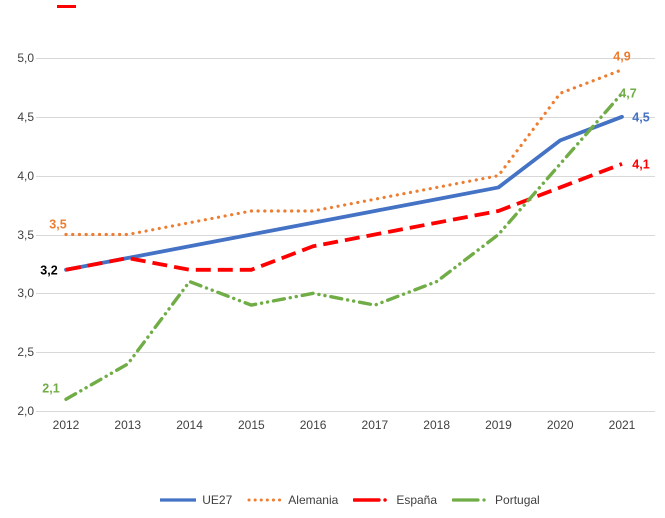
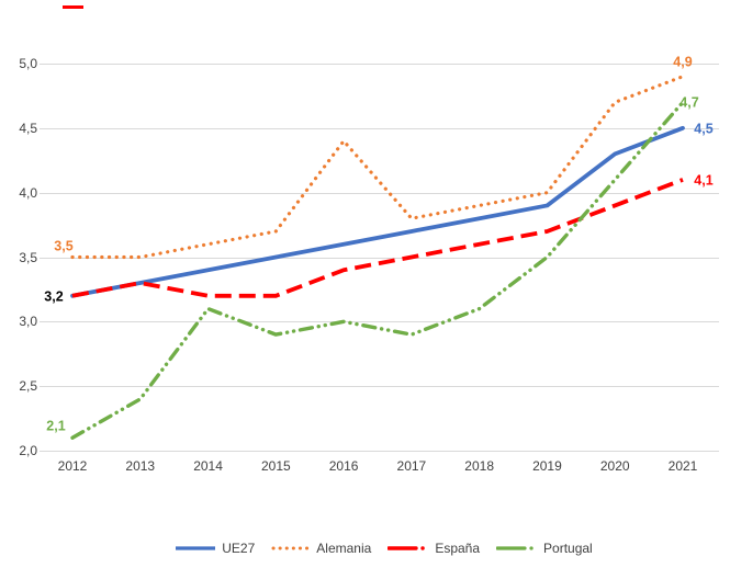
Alemania/2016: 3,7 -> 4,4
